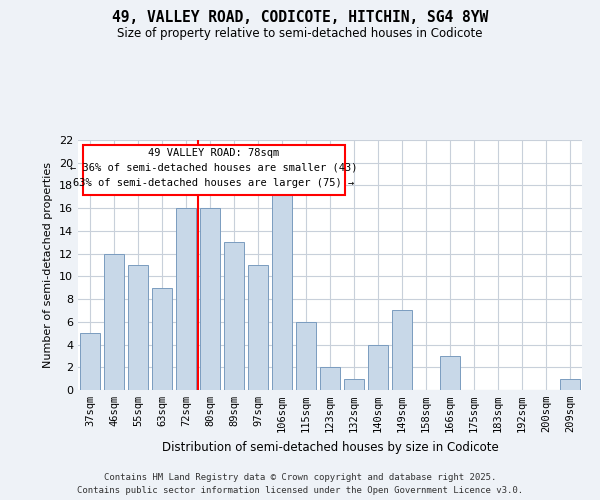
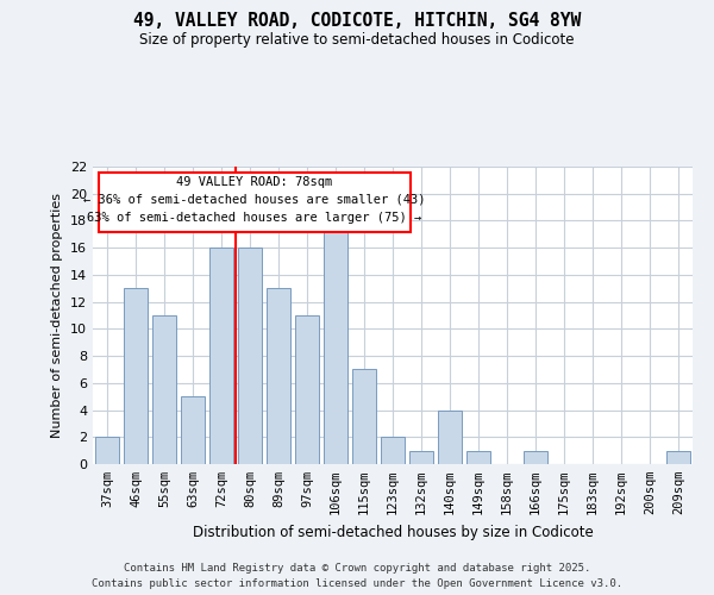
37sqm: 5 -> 2
46sqm: 12 -> 13
63sqm: 9 -> 5
115sqm: 6 -> 7
149sqm: 7 -> 1
166sqm: 3 -> 1
